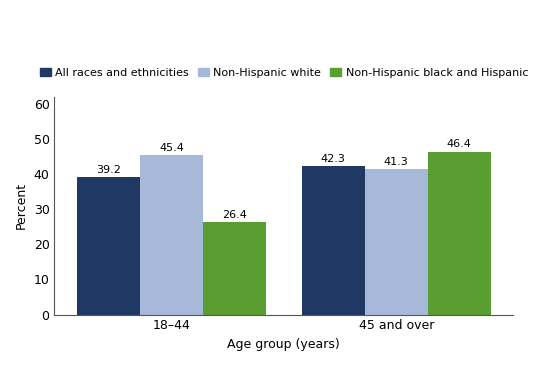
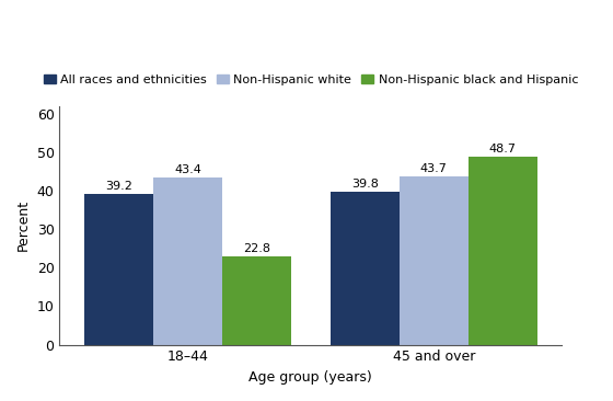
Non-Hispanic white/18–44: 45.4 -> 43.4
Non-Hispanic black and Hispanic/18–44: 26.4 -> 22.8
All races and ethnicities/45 and over: 42.3 -> 39.8
Non-Hispanic white/45 and over: 41.3 -> 43.7
Non-Hispanic black and Hispanic/45 and over: 46.4 -> 48.7
